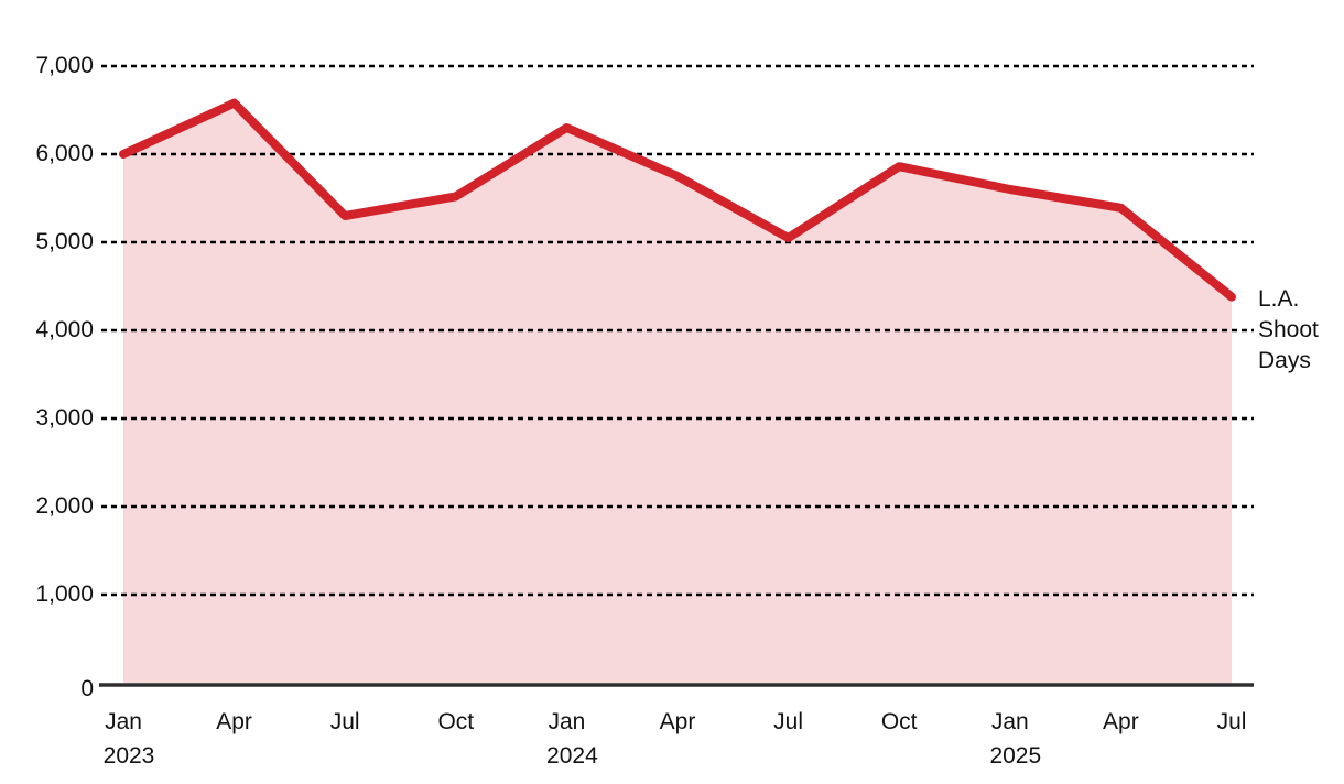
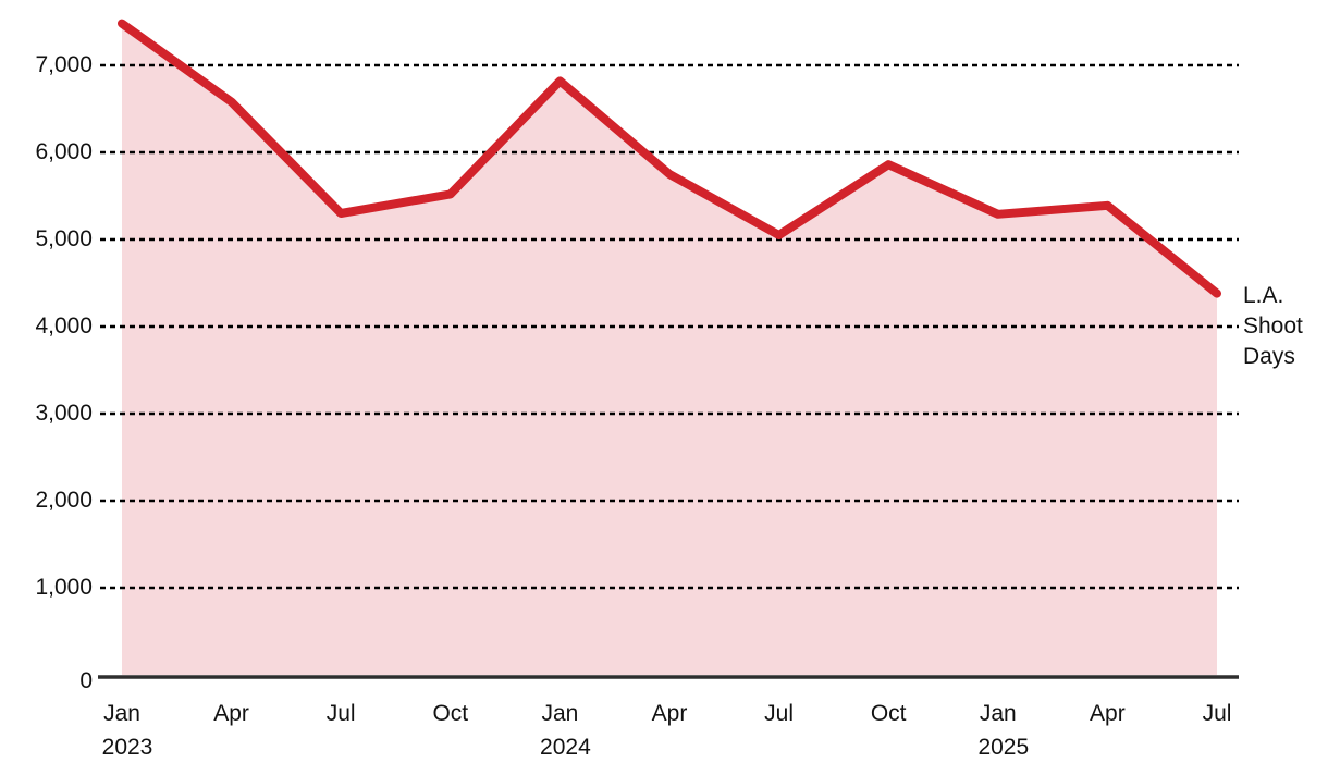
Jan 2023: 6000 -> 7500
Jan 2024: 6300 -> 6800
Jan 2025: 5600 -> 5300
